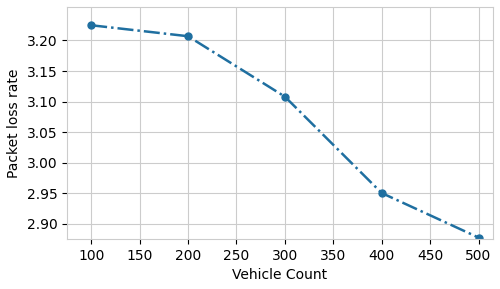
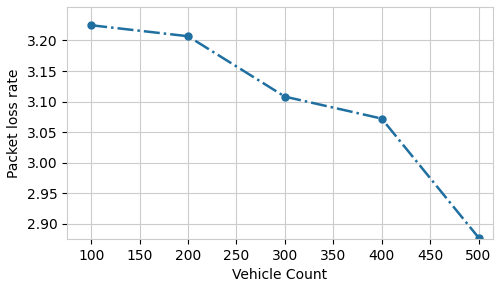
400: 2.950 -> 3.072
